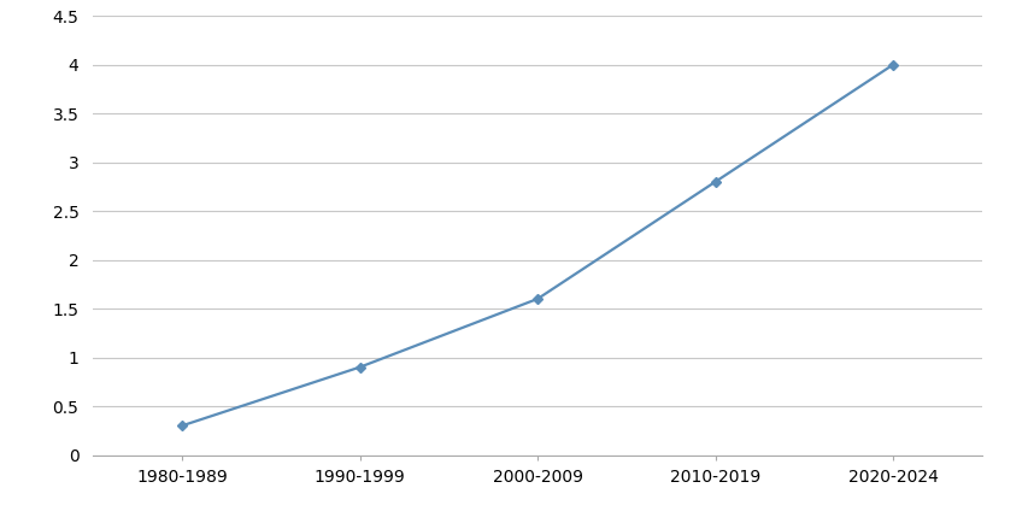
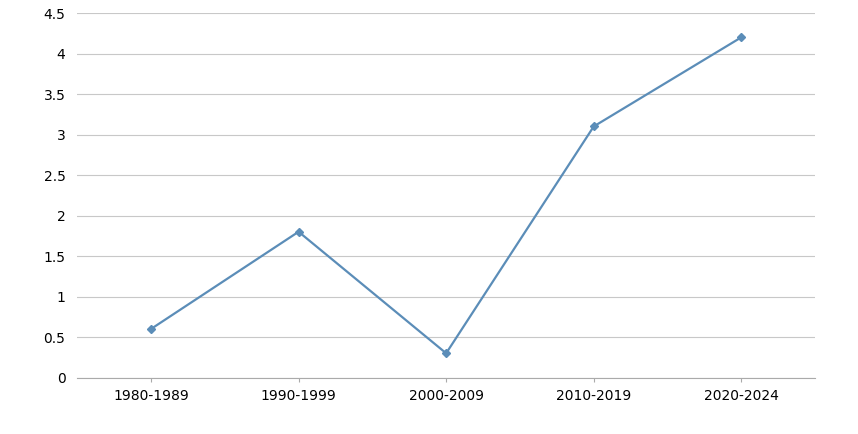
1980-1989: 0.3 -> 0.6
1990-1999: 0.9 -> 1.8
2000-2009: 1.6 -> 0.3
2010-2019: 2.8 -> 3.1
2020-2024: 4.0 -> 4.2
